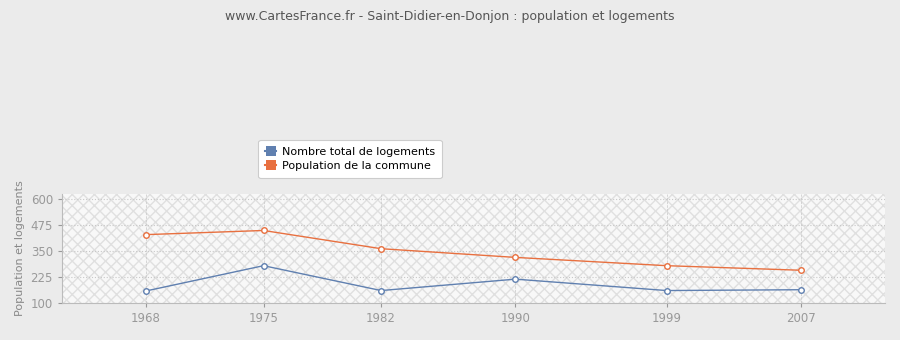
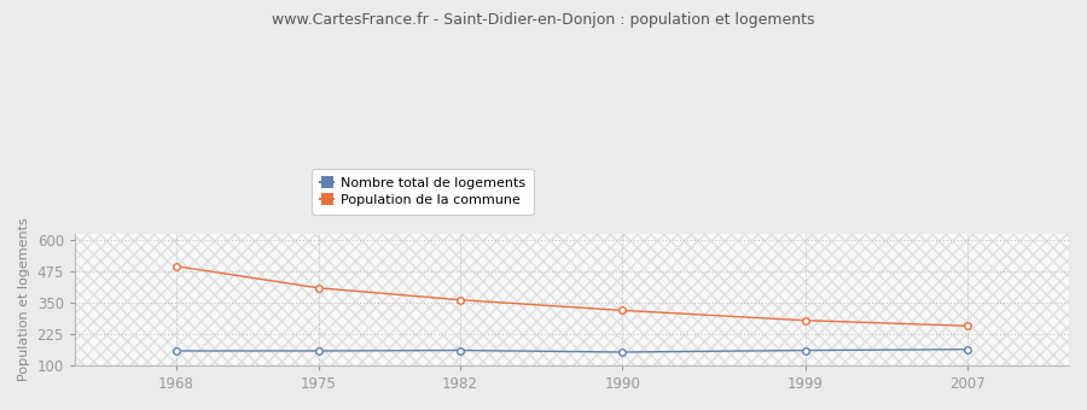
Population de la commune/1968: 430 -> 497
Population de la commune/1975: 450 -> 410
Nombre total de logements/1975: 280 -> 158
Nombre total de logements/1990: 215 -> 153
